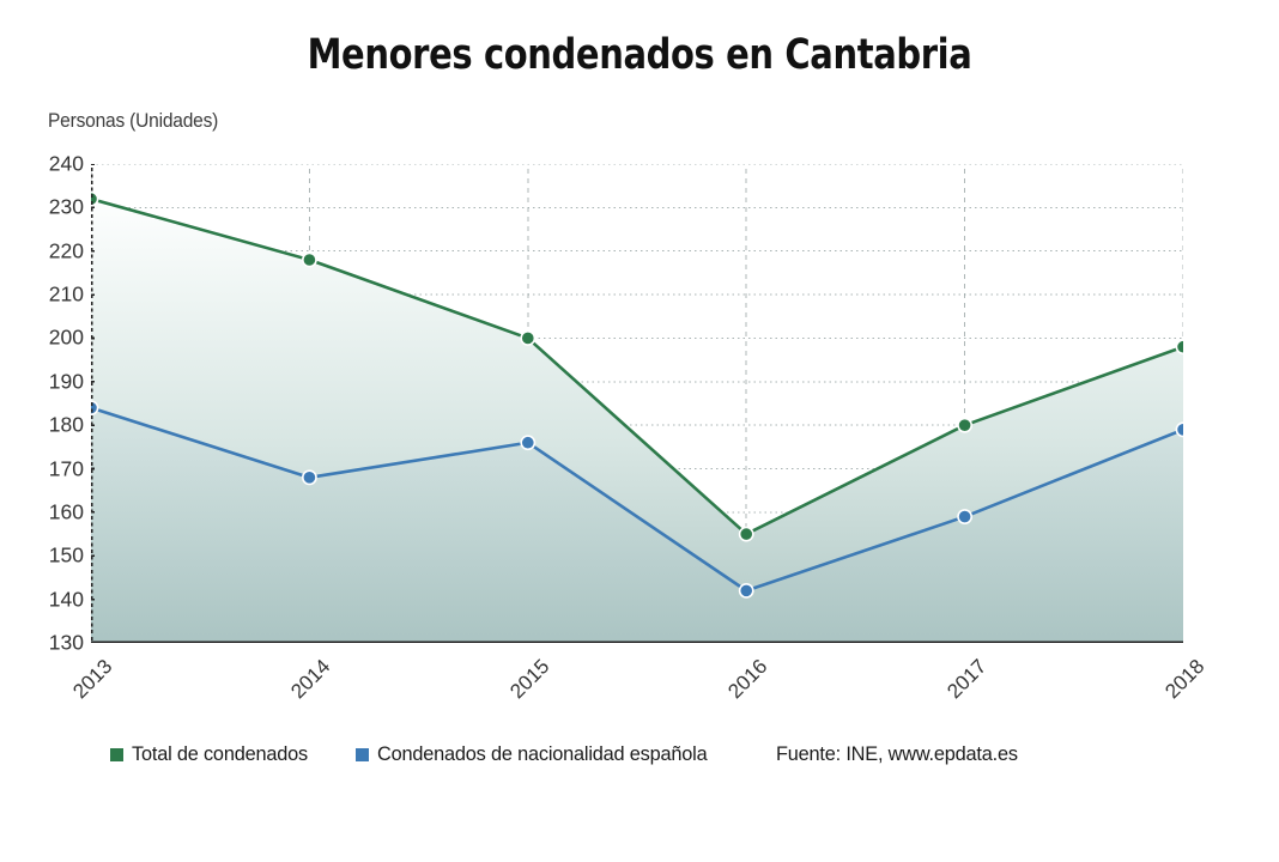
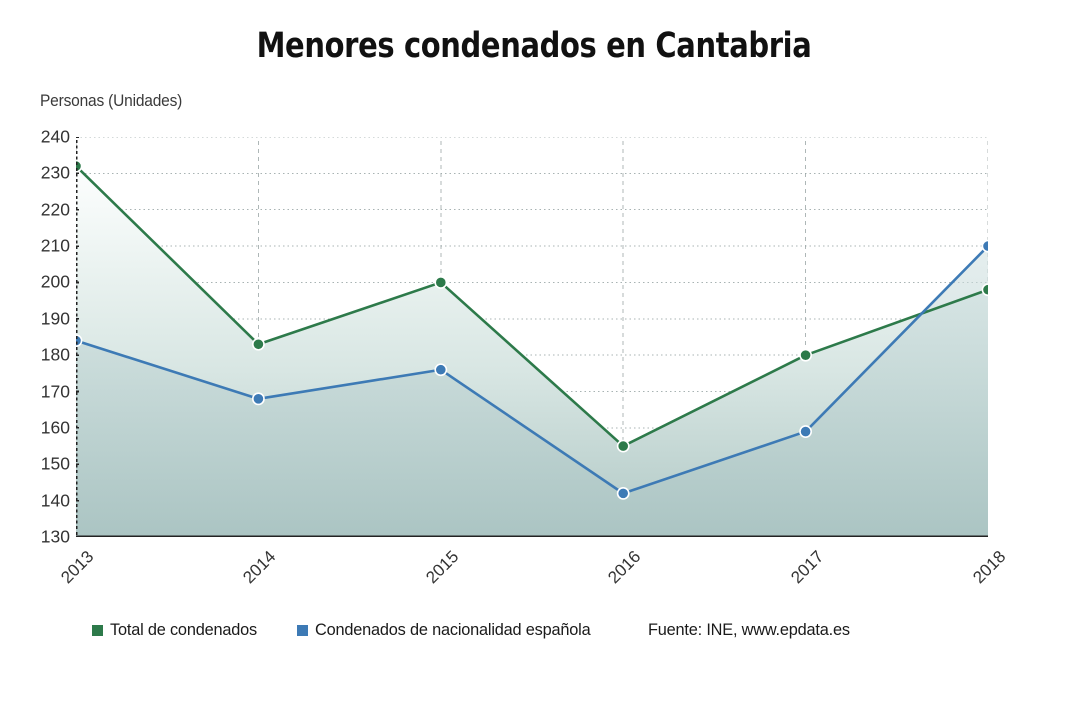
Total de condenados/2014: 218 -> 183
Condenados de nacionalidad española/2018: 179 -> 210
